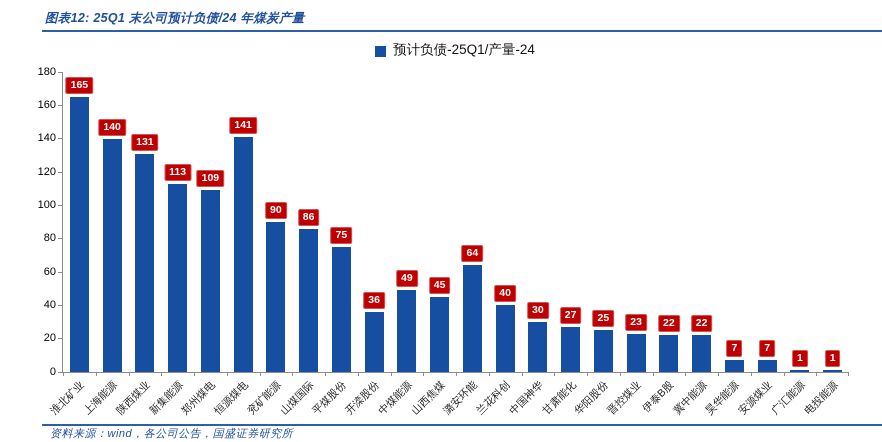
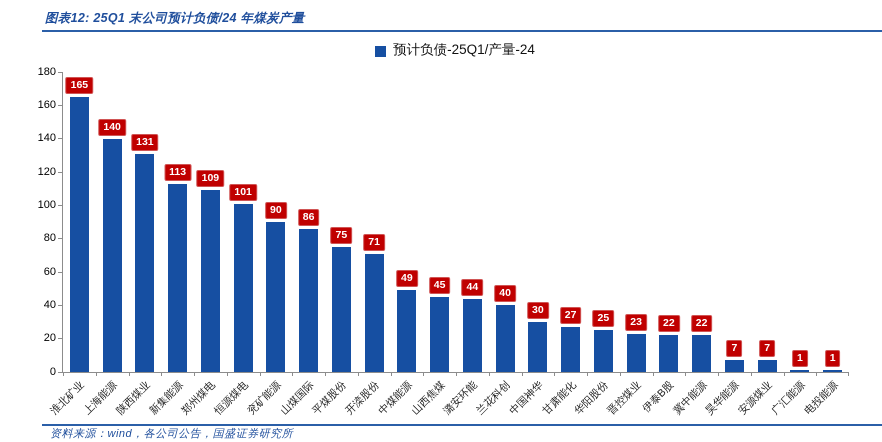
恒源煤电: 141 -> 101
开滦股份: 36 -> 71
潞安环能: 64 -> 44
